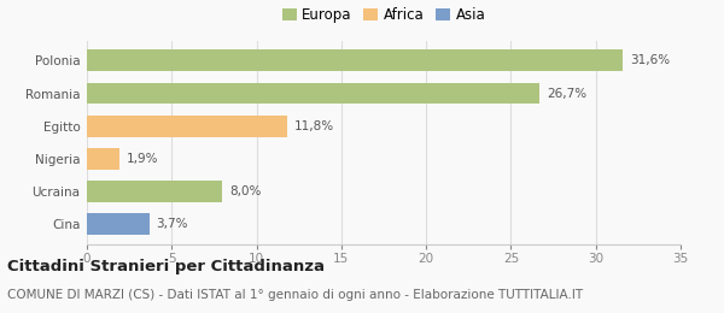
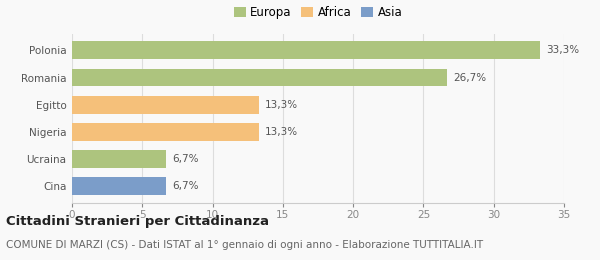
Polonia: 31,6% -> 33,3%
Egitto: 11,8% -> 13,3%
Nigeria: 1,9% -> 13,3%
Ucraina: 8,0% -> 6,7%
Cina: 3,7% -> 6,7%
